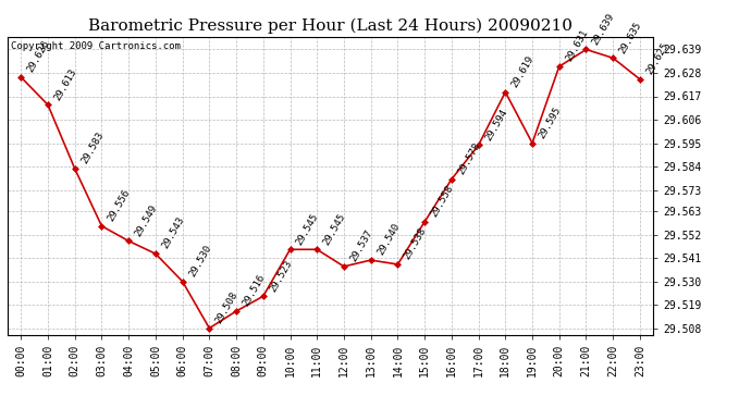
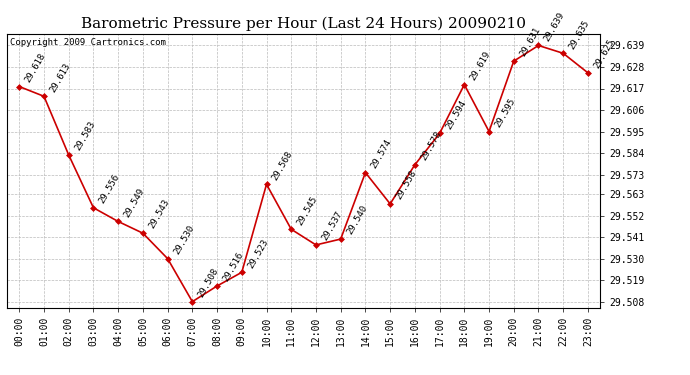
00:00: 29.626 -> 29.618
10:00: 29.545 -> 29.568
14:00: 29.538 -> 29.574
